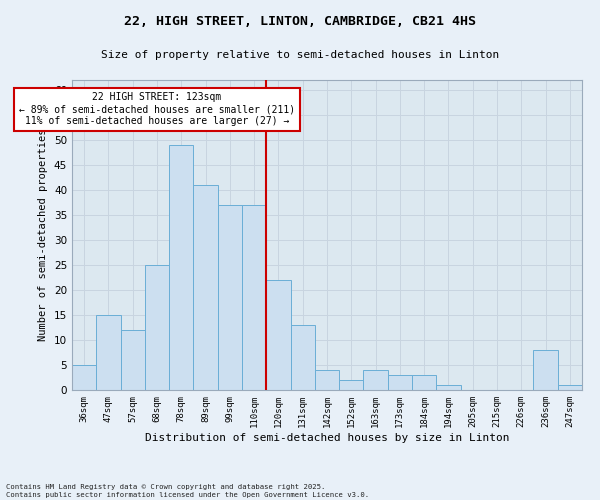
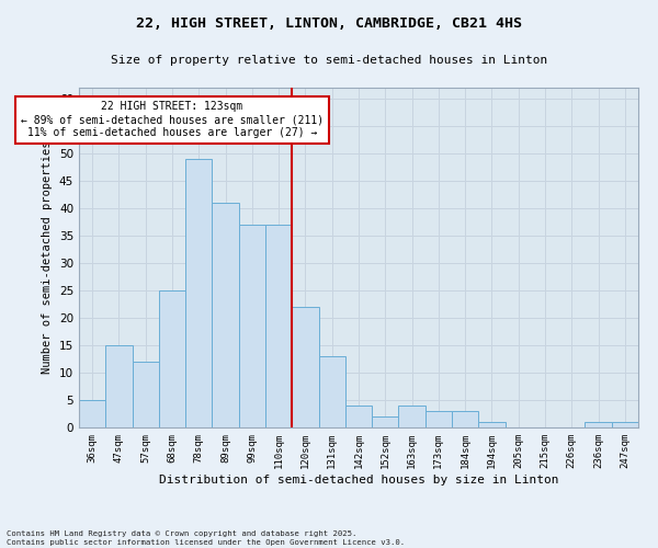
236sqm: 8 -> 1
